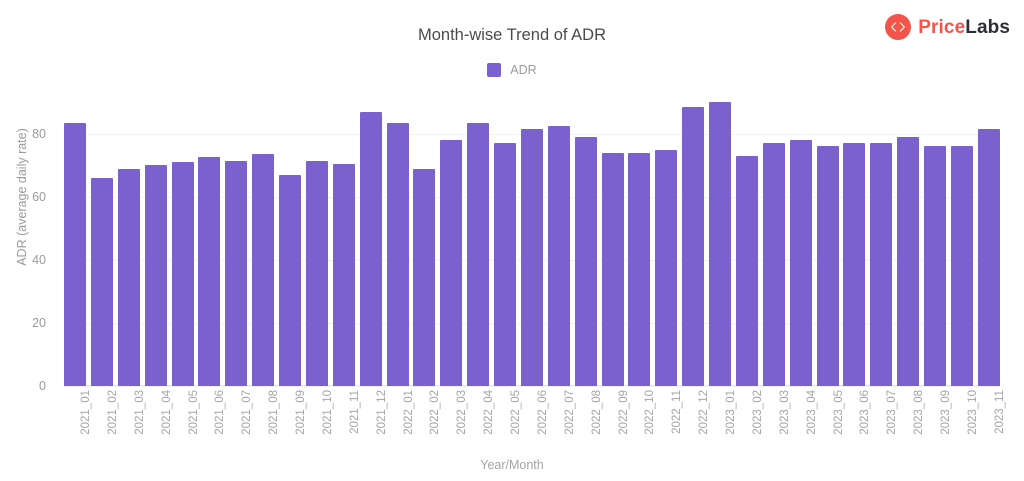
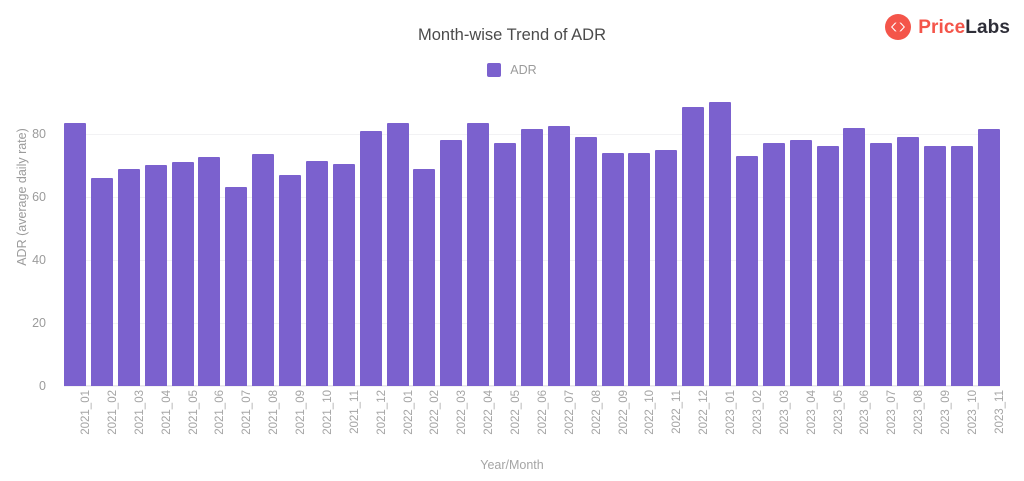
2021_07: 72 -> 63
2021_12: 87 -> 81
2023_06: 77 -> 82
